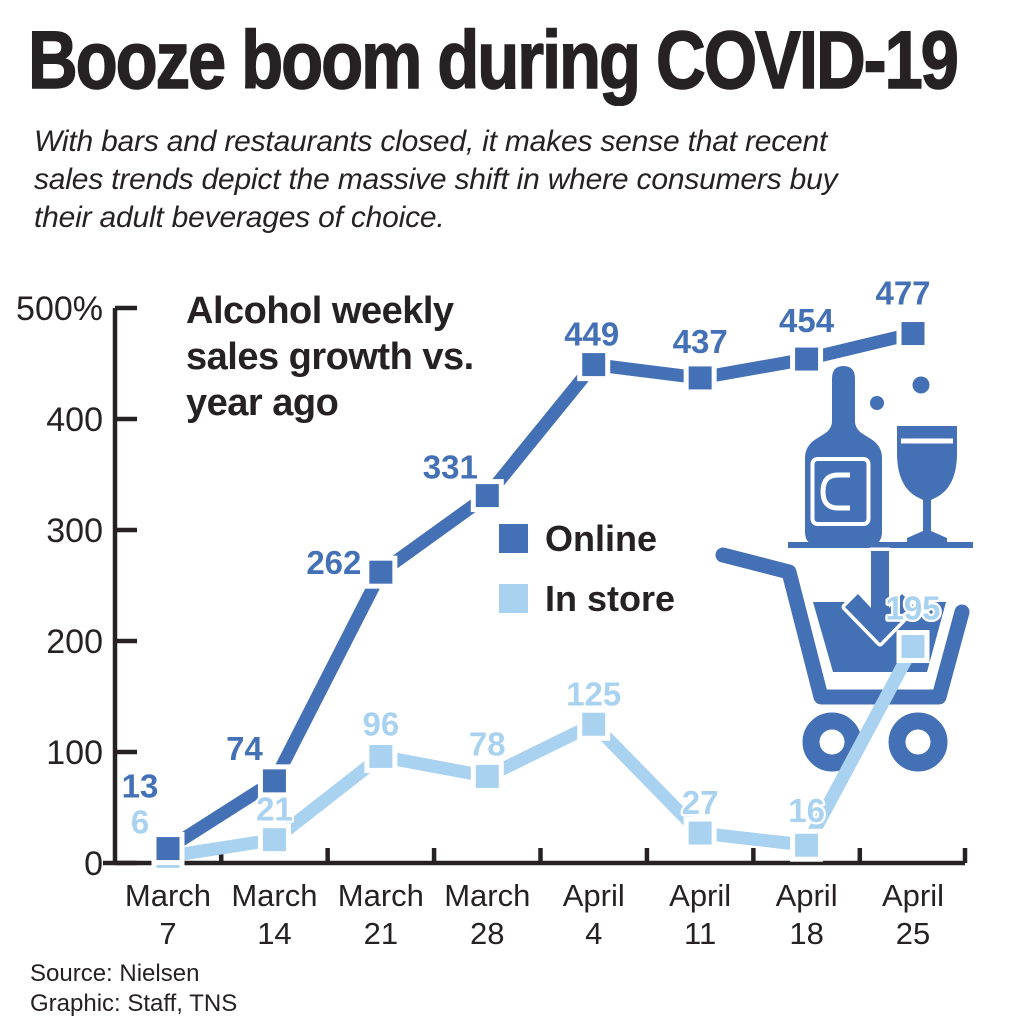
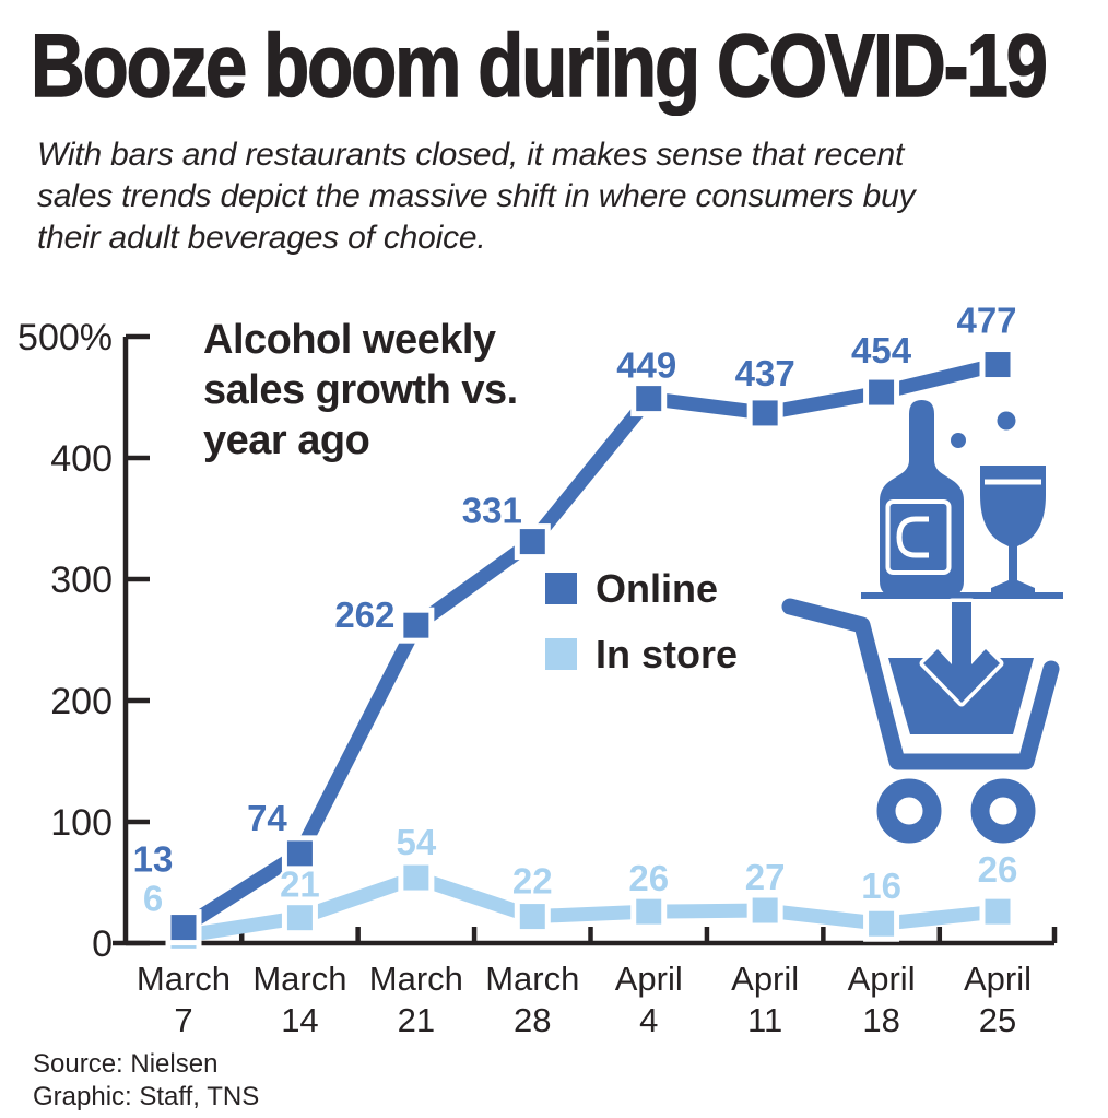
In store/March 21: 96 -> 54
In store/March 28: 78 -> 22
In store/April 4: 125 -> 26
In store/April 25: 195 -> 26
